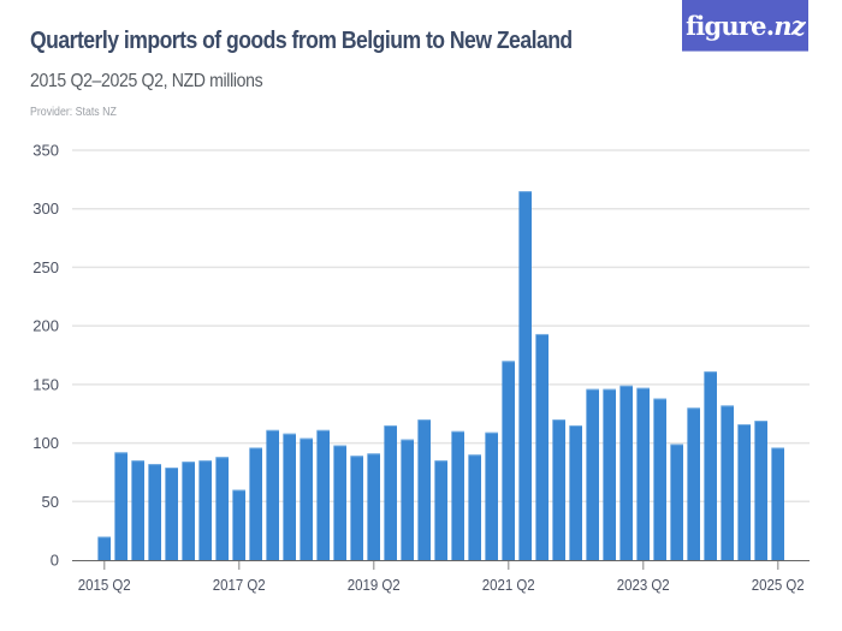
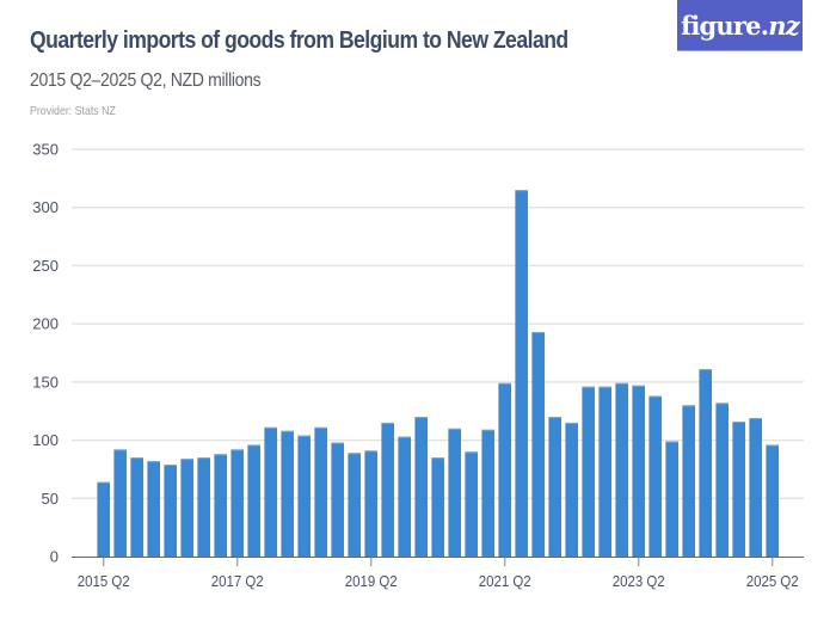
2015 Q2: 20 -> 60
2017 Q2: 60 -> 90
2021 Q2: 170 -> 150
